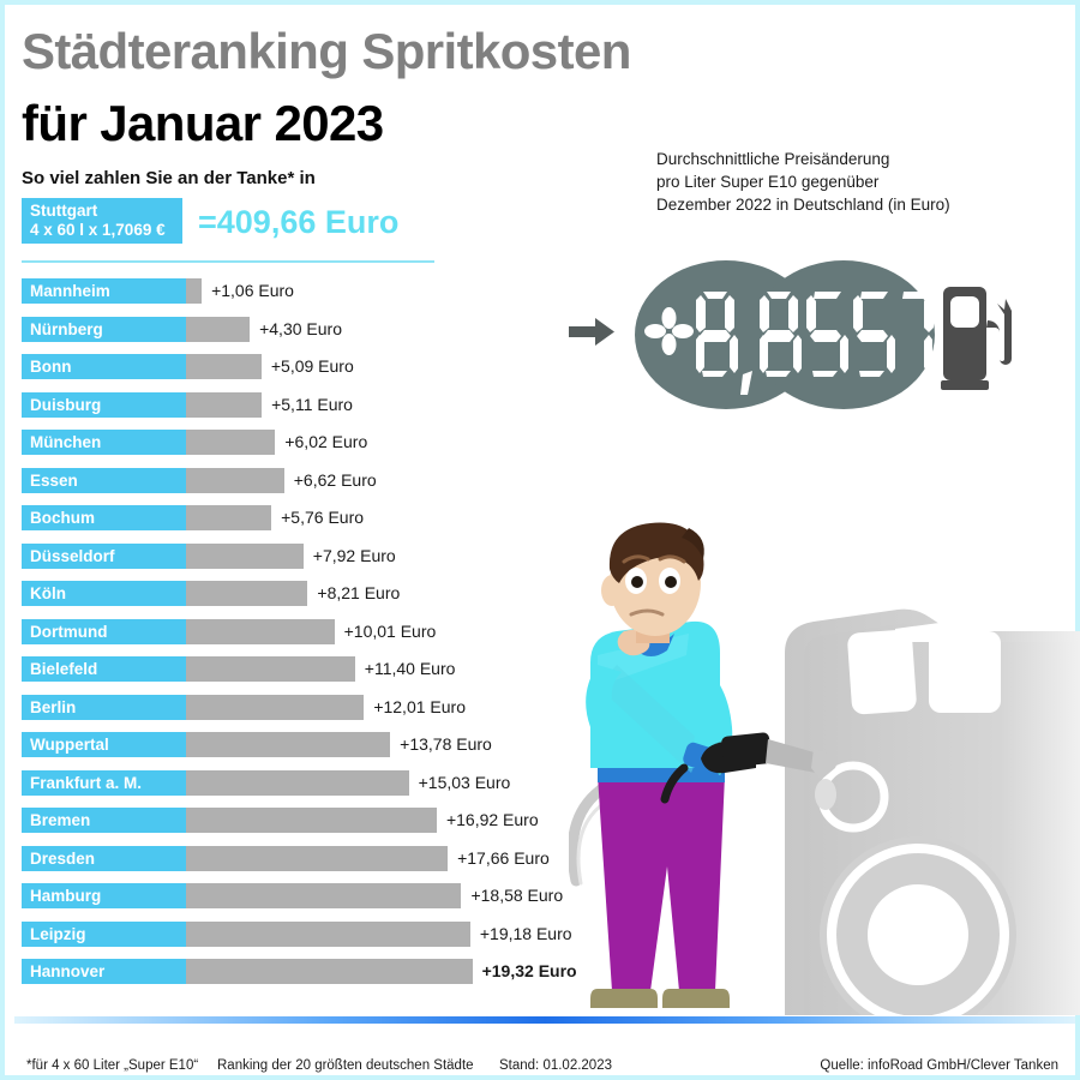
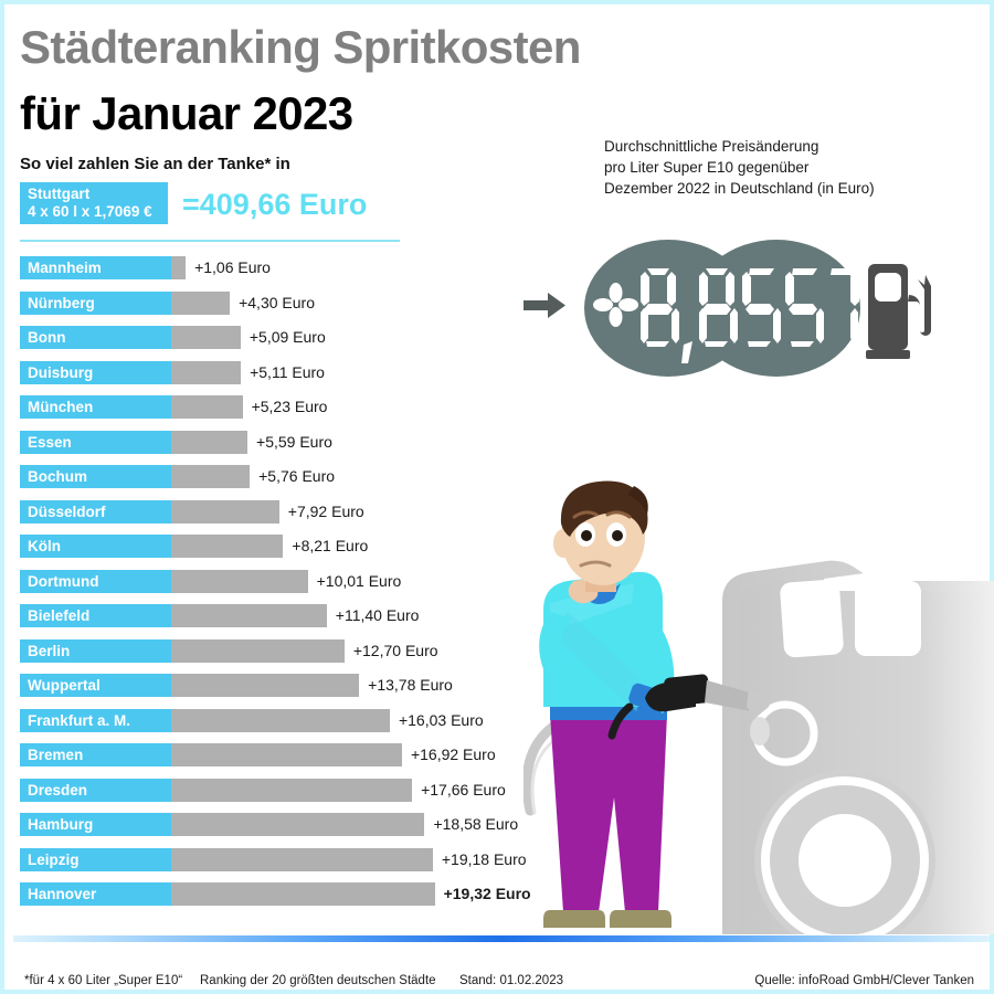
München: +6,02 -> +5,23
Essen: +6,62 -> +5,59
Berlin: +12,01 -> +12,70
Frankfurt a. M.: +15,03 -> +16,03
